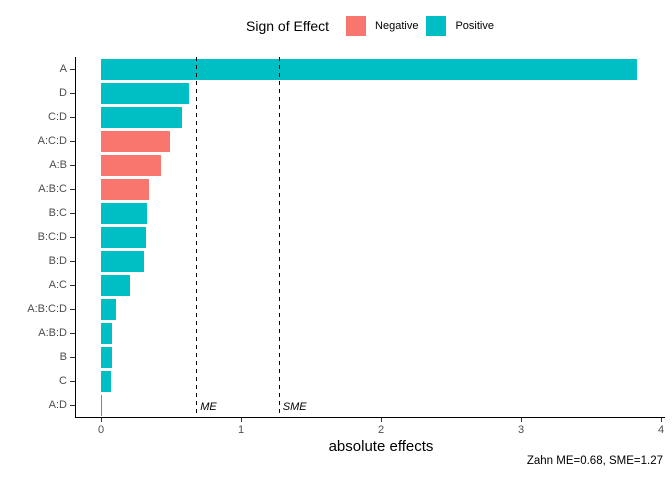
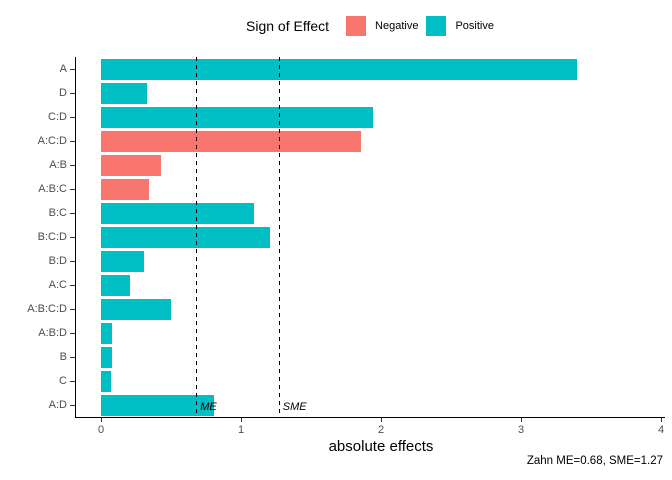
A: 3.83 -> 3.40
D: 0.63 -> 0.33
C:D: 0.58 -> 1.94
A:C:D: 0.49 -> 1.86
B:C: 0.33 -> 1.09
B:C:D: 0.32 -> 1.21
A:B:C:D: 0.11 -> 0.50
A:D: 0.01 -> 0.81
